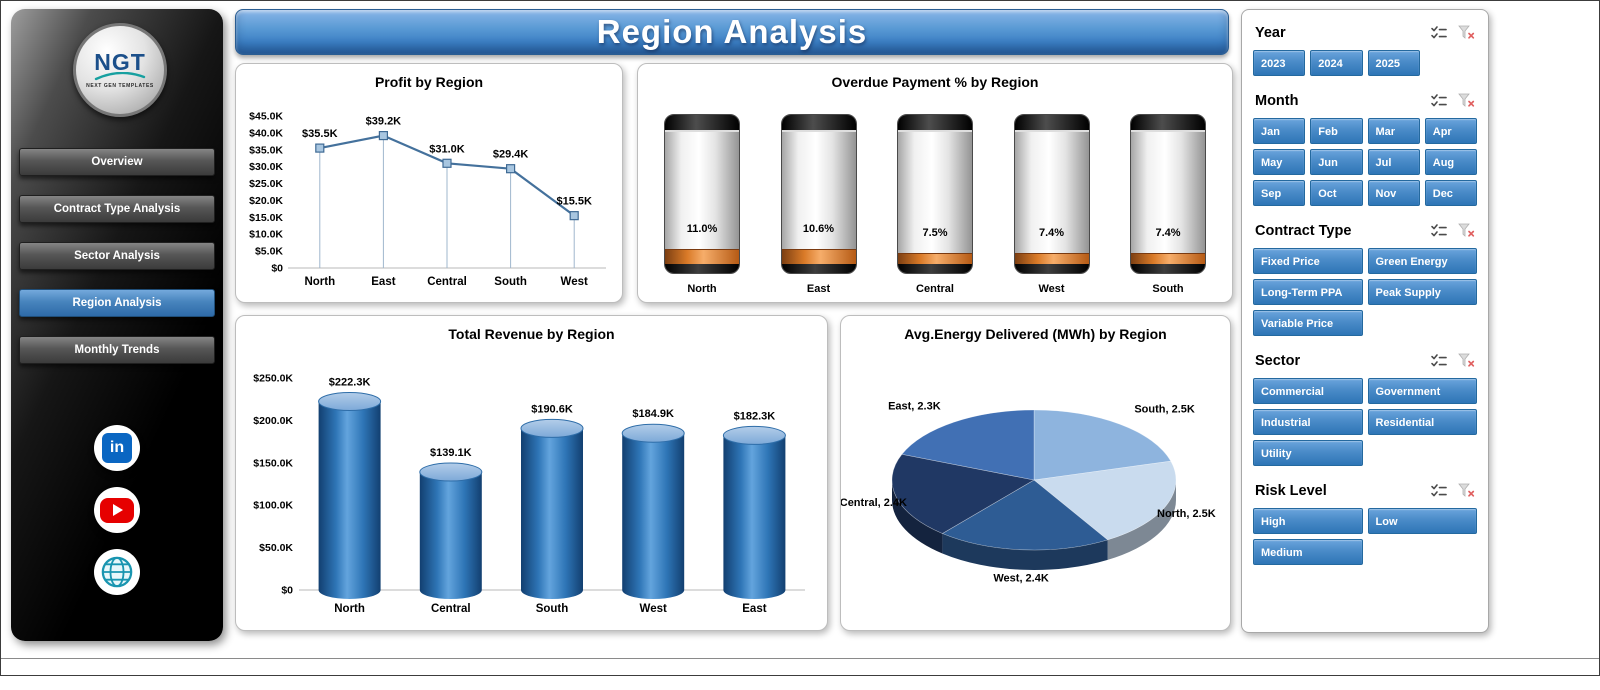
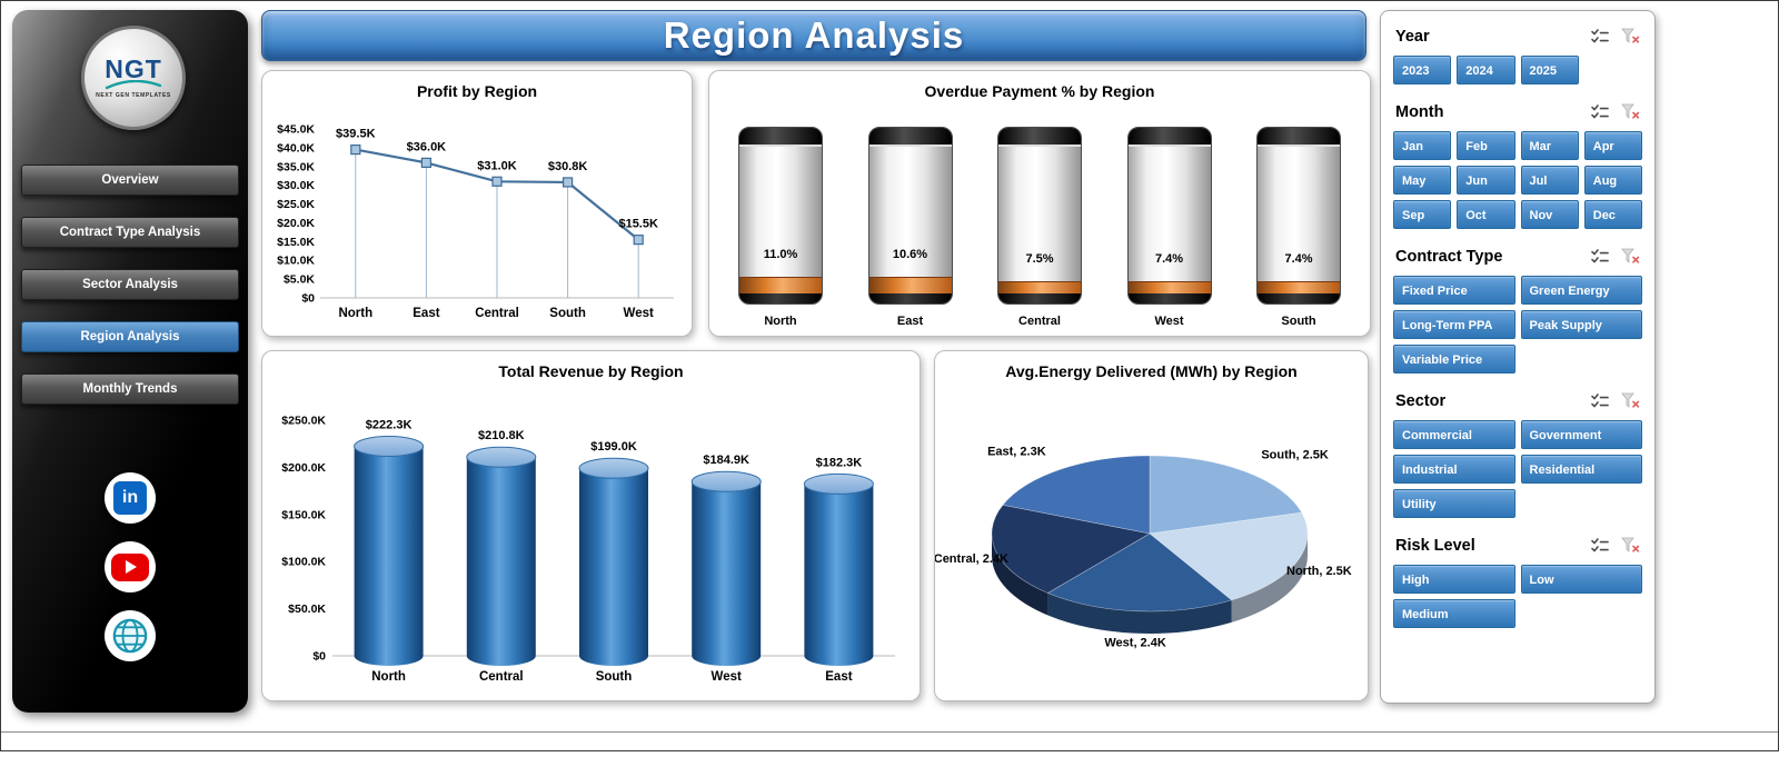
Profit by Region/North: $35.5K -> $39.5K
Profit by Region/East: $39.2K -> $36.0K
Profit by Region/South: $29.4K -> $30.8K
Total Revenue by Region/Central: $139.1K -> $210.8K
Total Revenue by Region/South: $190.6K -> $199.0K
